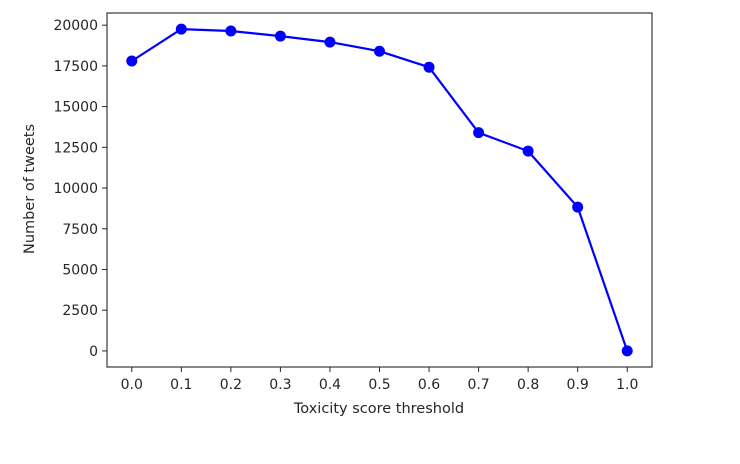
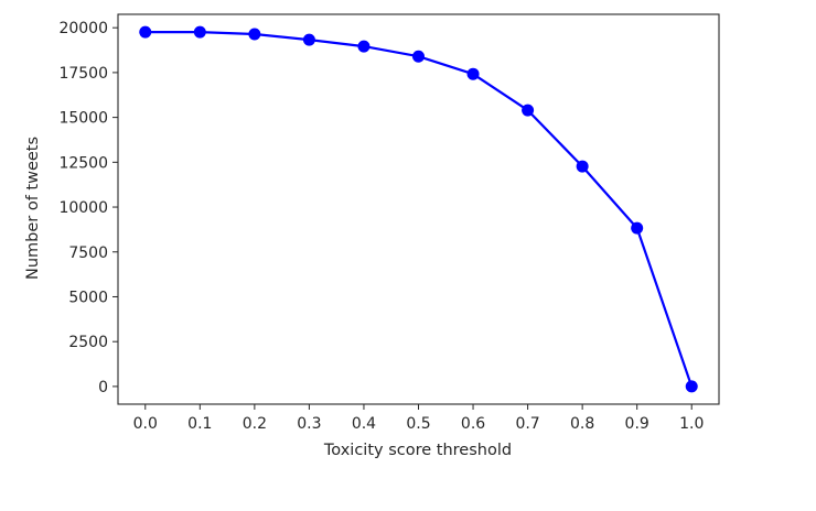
0.0: 17800 -> 19800
0.7: 13400 -> 15400
